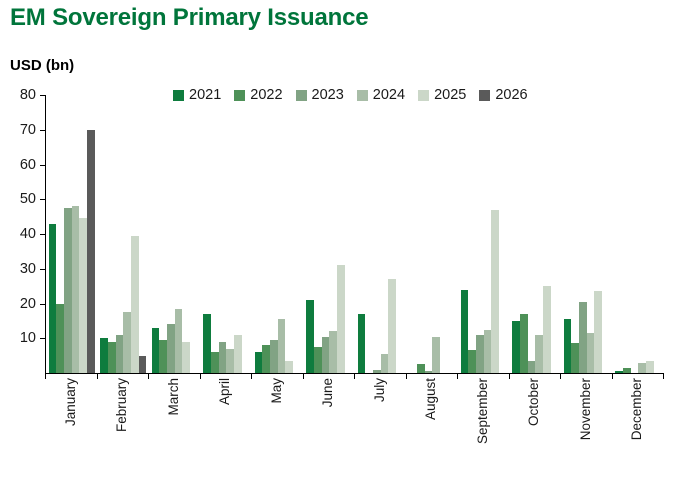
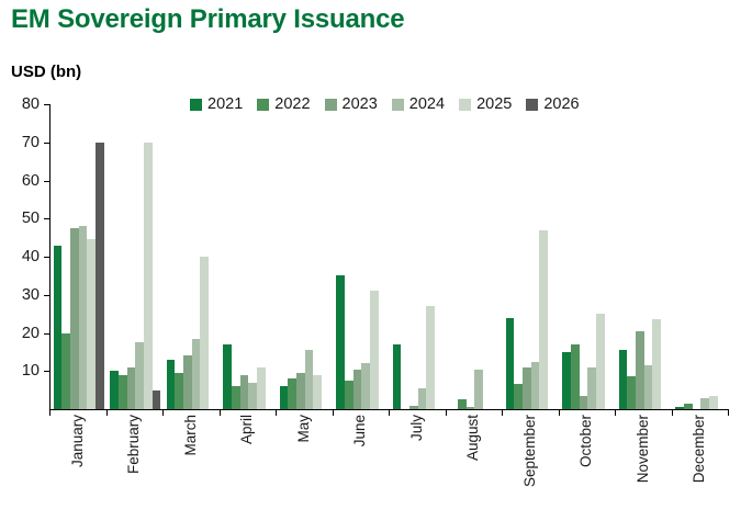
2025/February: 40 -> 70
2025/March: 9 -> 40
2025/May: 4 -> 9
2021/June: 21 -> 35
